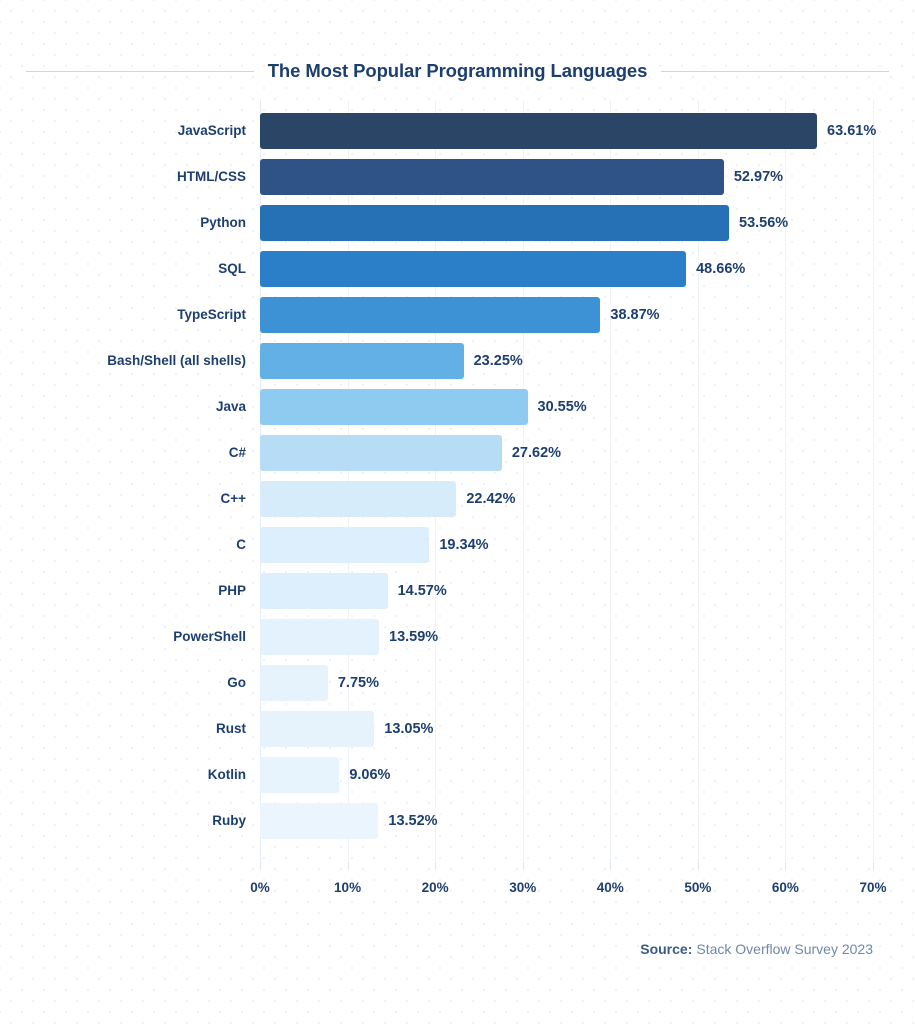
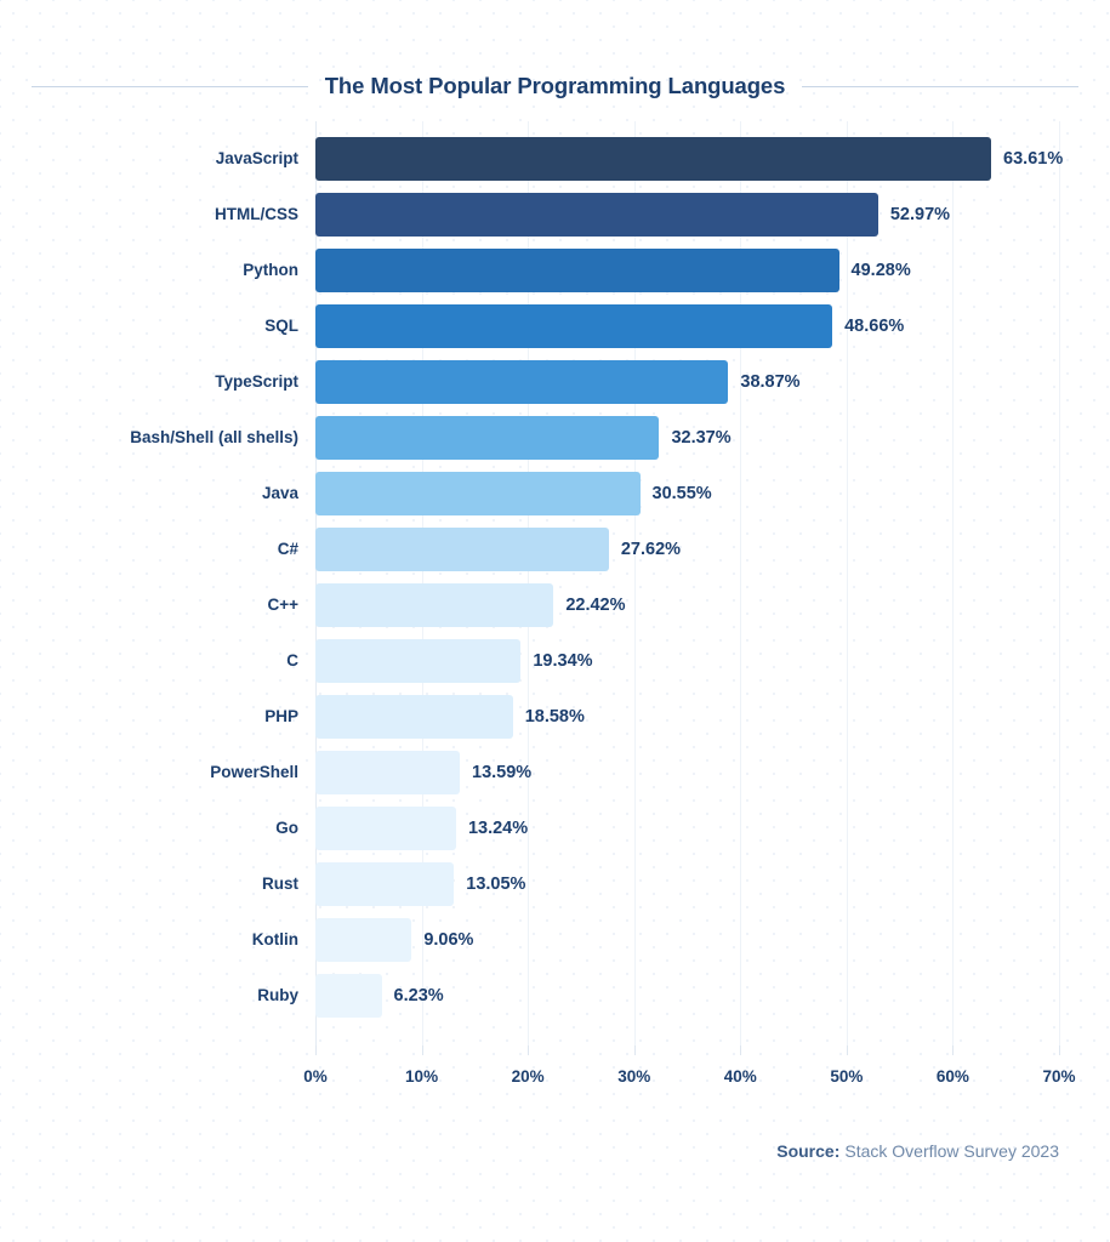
Python: 53.56% -> 49.28%
Bash/Shell (all shells): 23.25% -> 32.37%
PHP: 14.57% -> 18.58%
Go: 7.75% -> 13.24%
Ruby: 13.52% -> 6.23%
